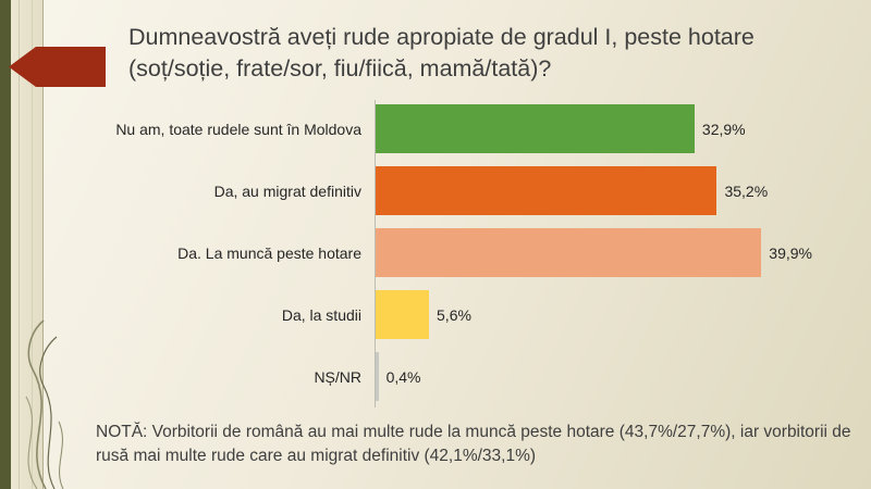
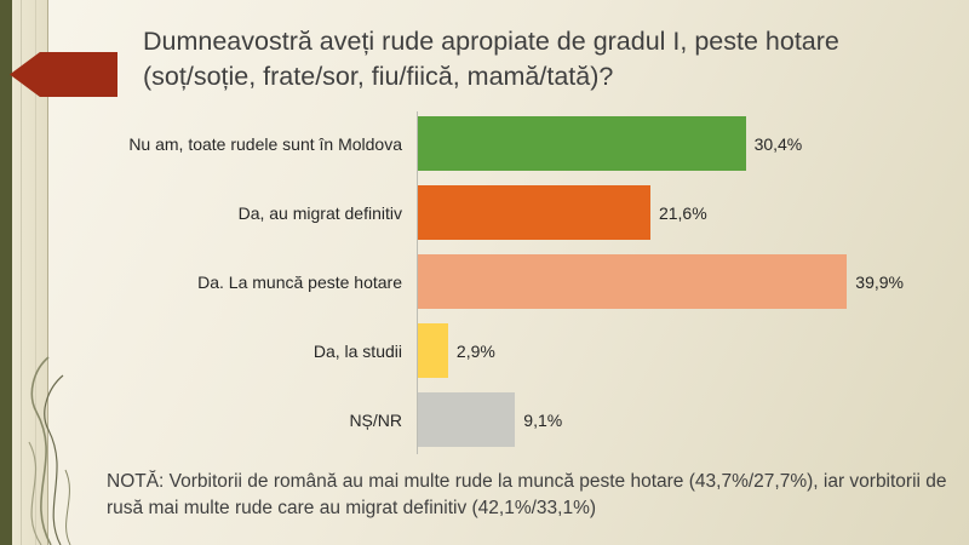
Nu am, toate rudele sunt în Moldova: 32,9% -> 30,4%
Da, au migrat definitiv: 35,2% -> 21,6%
Da, la studii: 5,6% -> 2,9%
NȘ/NR: 0,4% -> 9,1%
